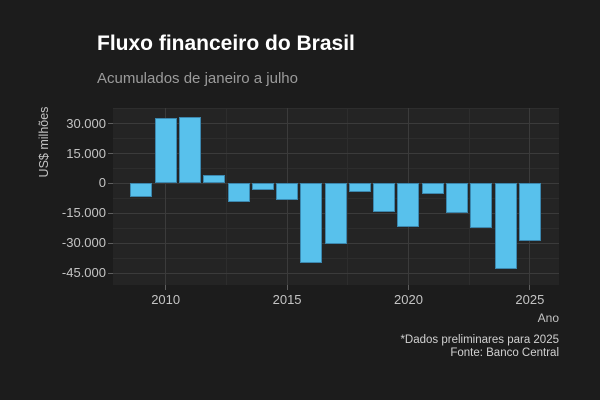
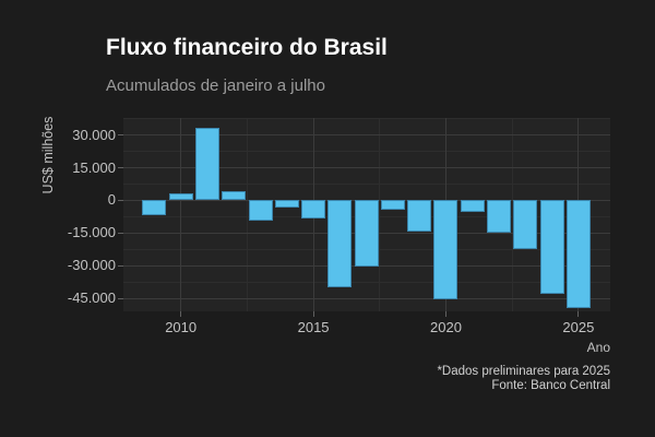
2010: 33000 -> 3000
2020: -22000 -> -46000
2025: -29000 -> -50000
